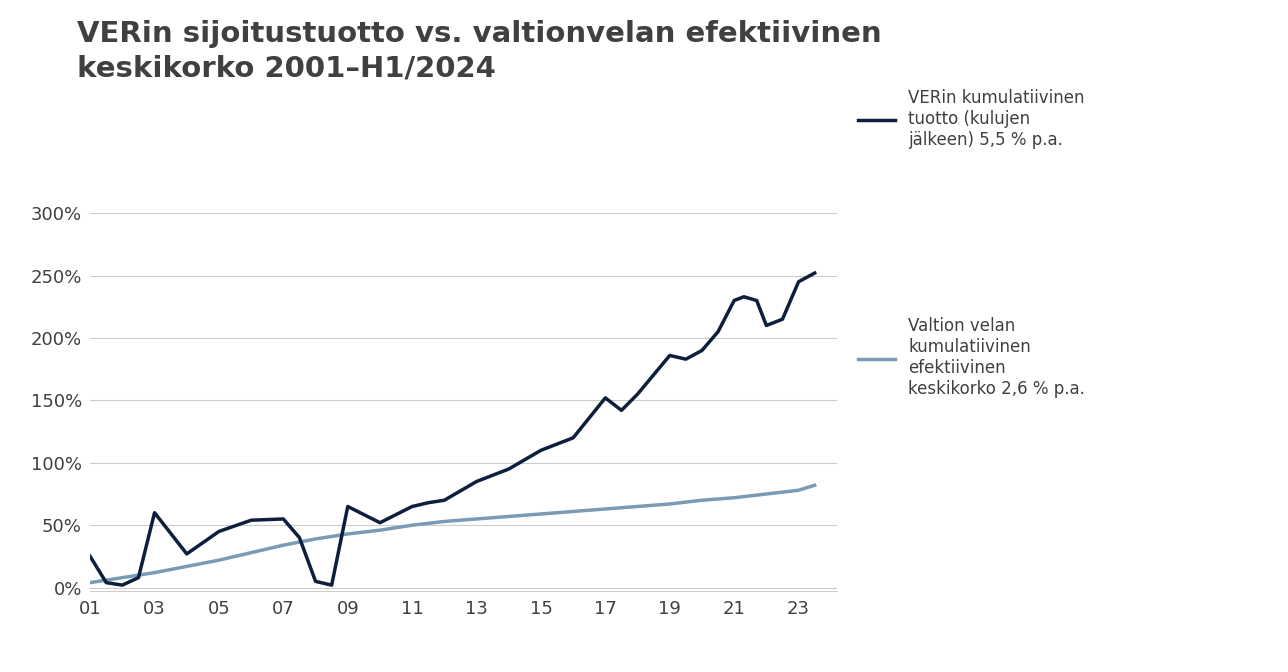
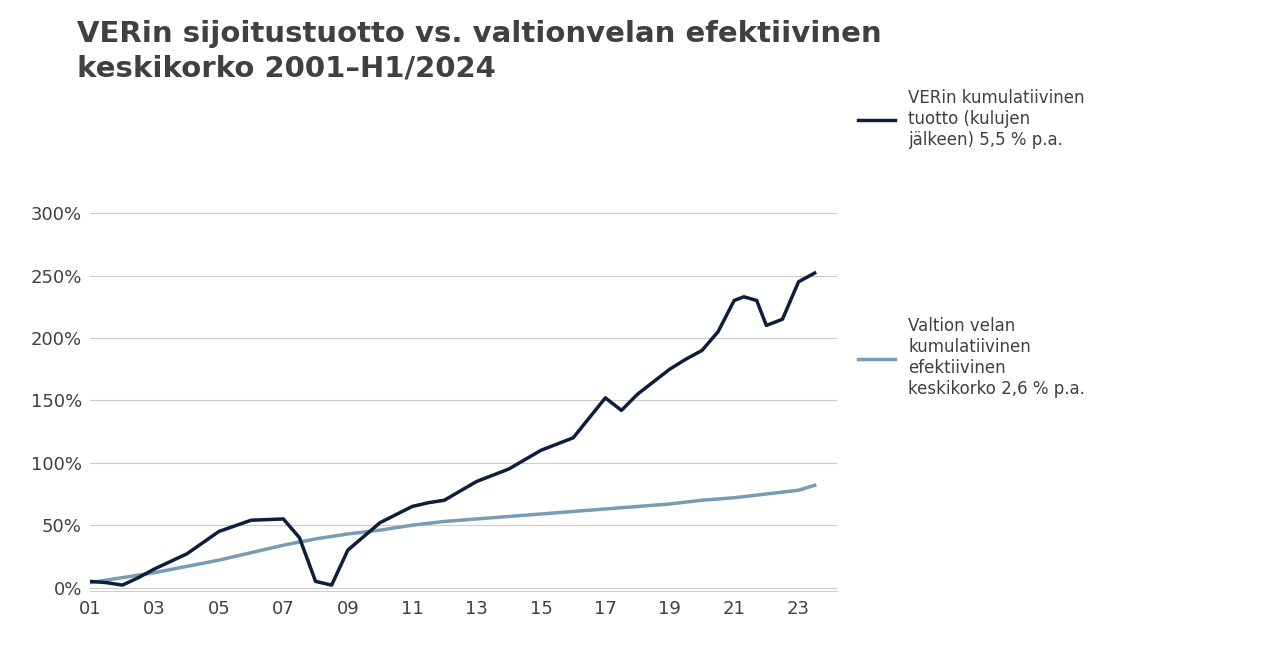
VERin kumulatiivinen tuotto (kulujen jälkeen) 5,5 % p.a./01: 25% -> 5%
VERin kumulatiivinen tuotto (kulujen jälkeen) 5,5 % p.a./03: 60% -> 15%
VERin kumulatiivinen tuotto (kulujen jälkeen) 5,5 % p.a./09: 65% -> 30%
VERin kumulatiivinen tuotto (kulujen jälkeen) 5,5 % p.a./19: 186% -> 175%
